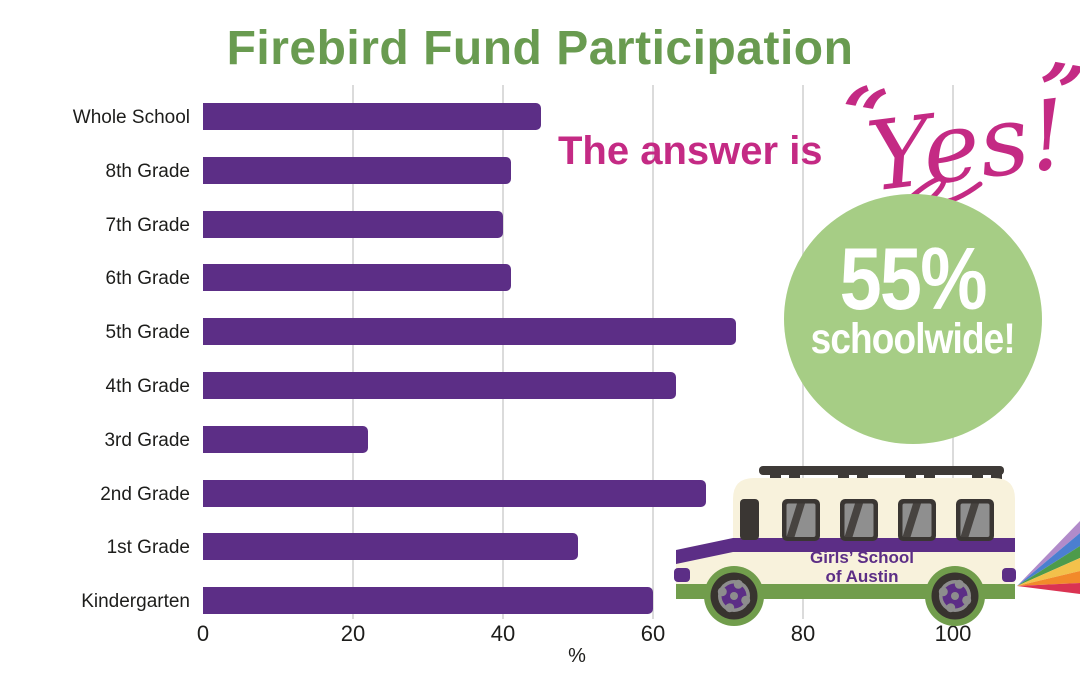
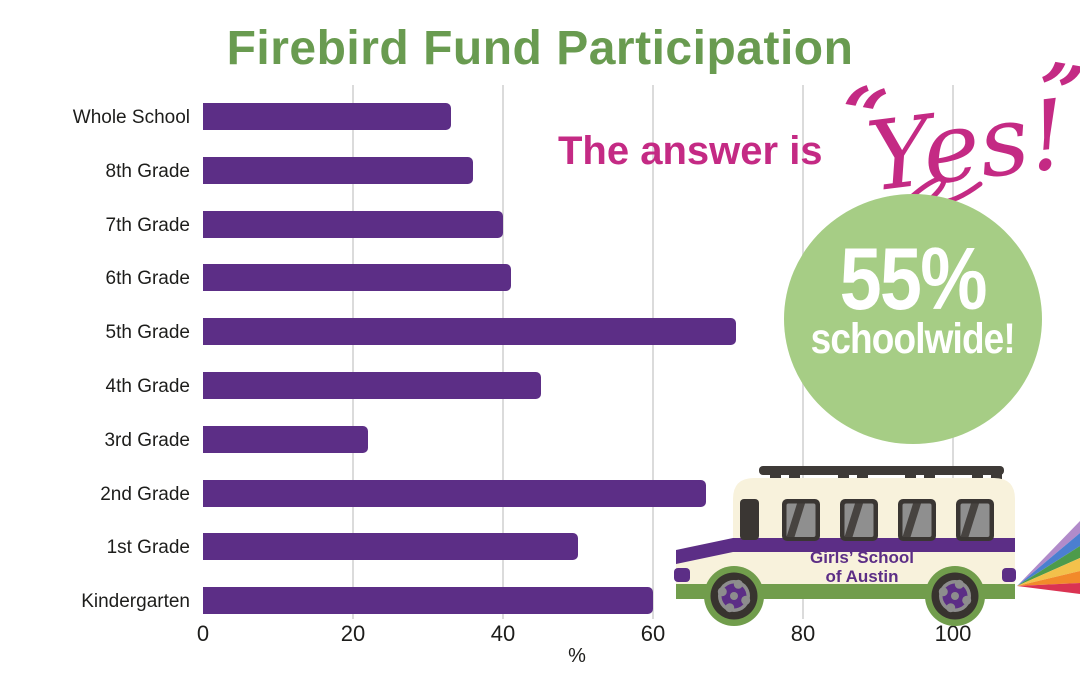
Whole School: 45 -> 33
8th Grade: 41 -> 36
4th Grade: 63 -> 45
